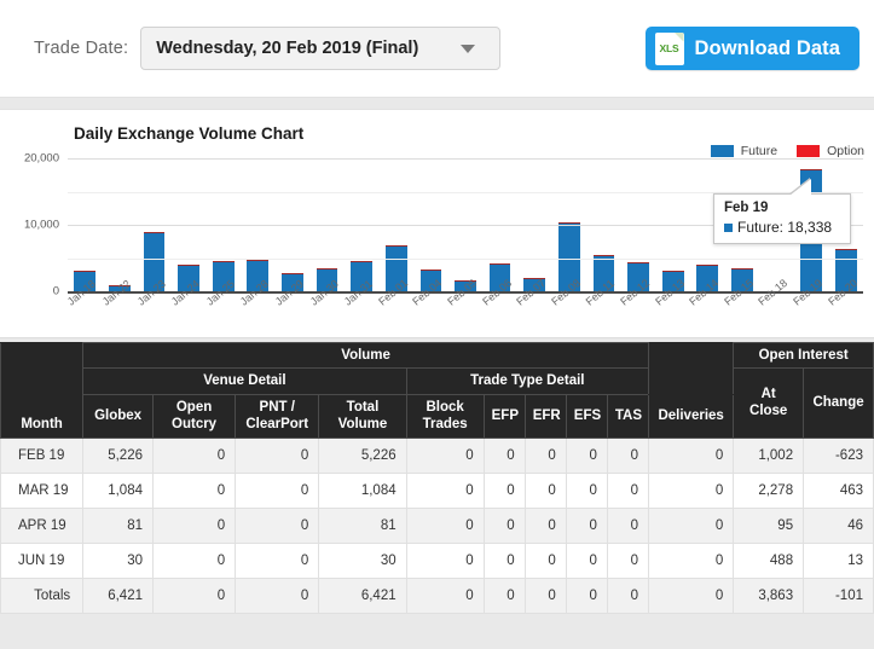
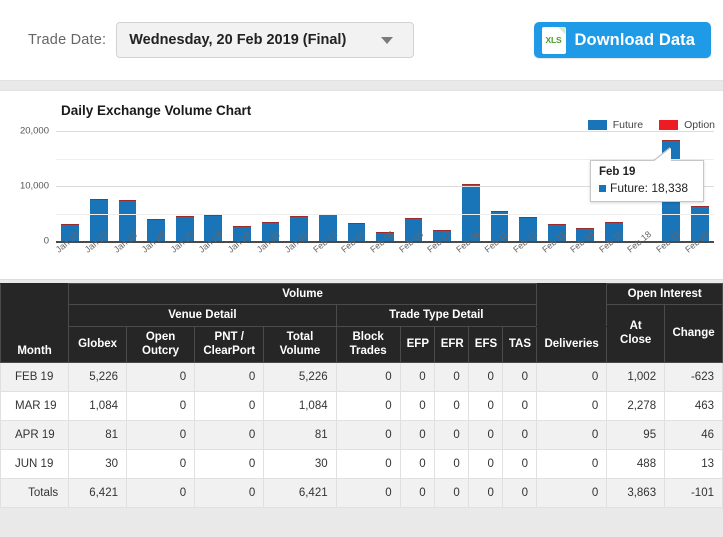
Future/Jan 22: 1000 -> 8000
Future/Jan 23: 9000 -> 8000
Future/Feb 01: 7000 -> 5000
Future/Feb 14: 4000 -> 2000
